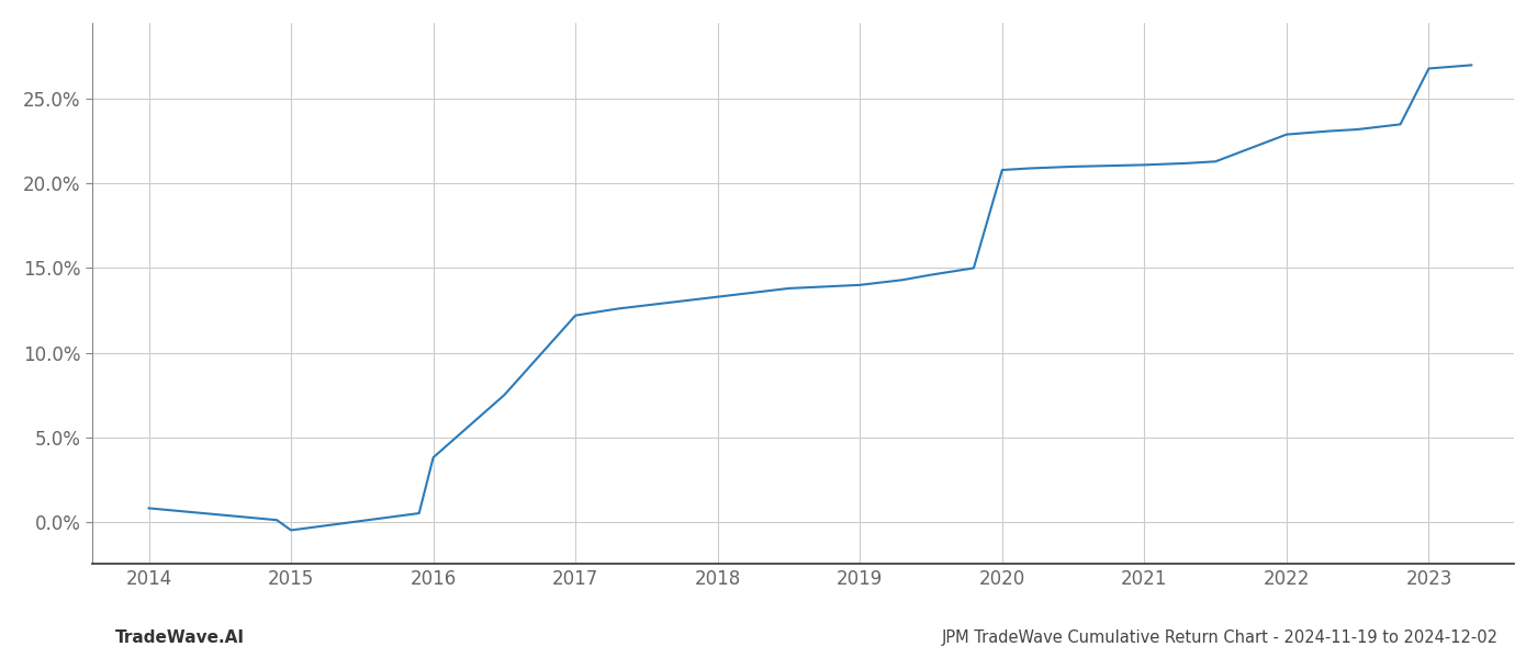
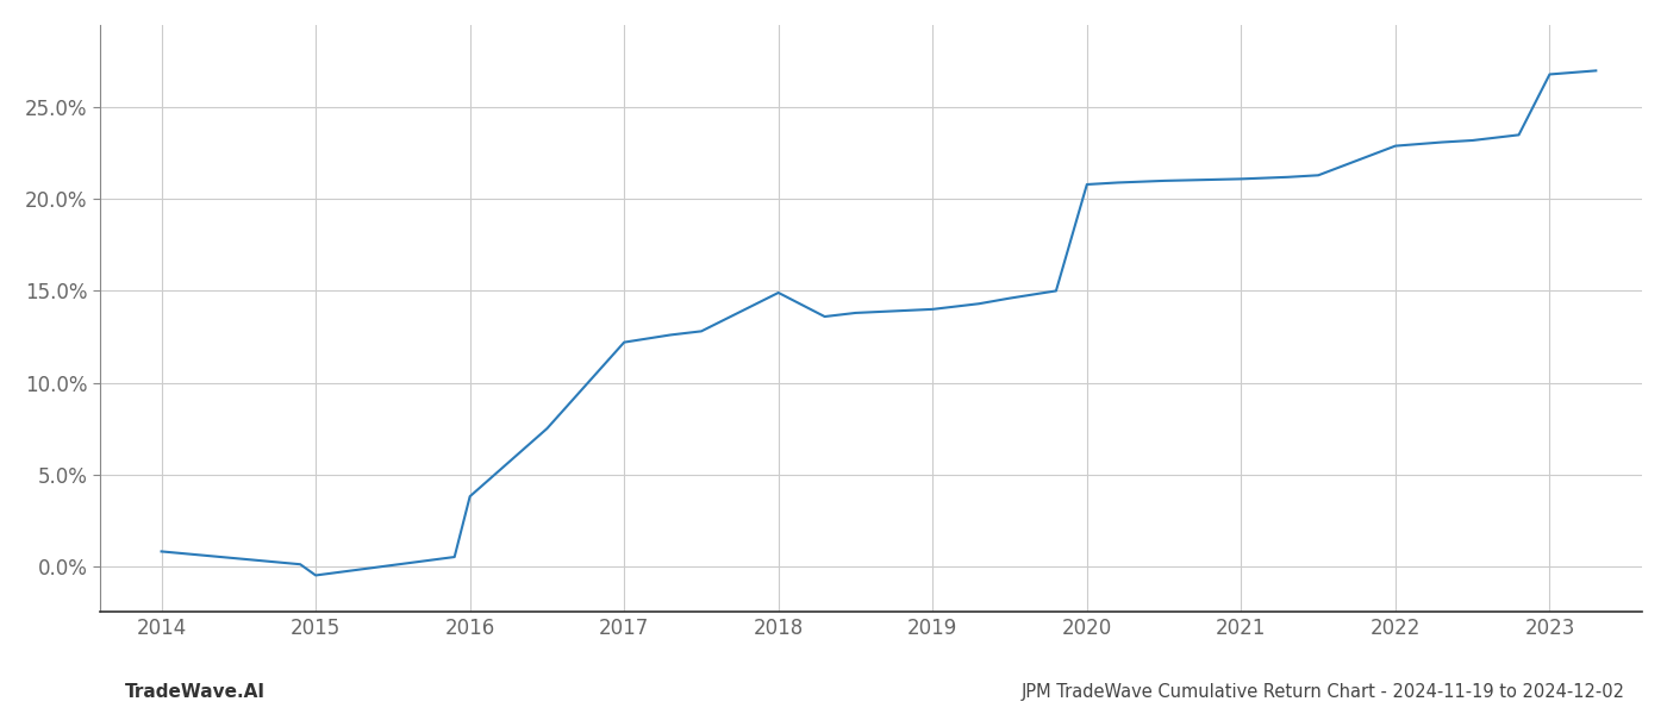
2018: 13.3% -> 14.9%
